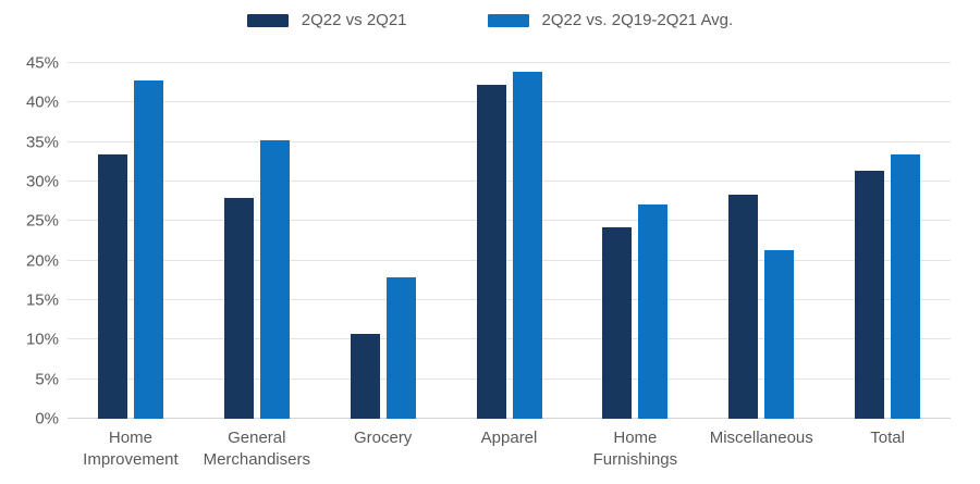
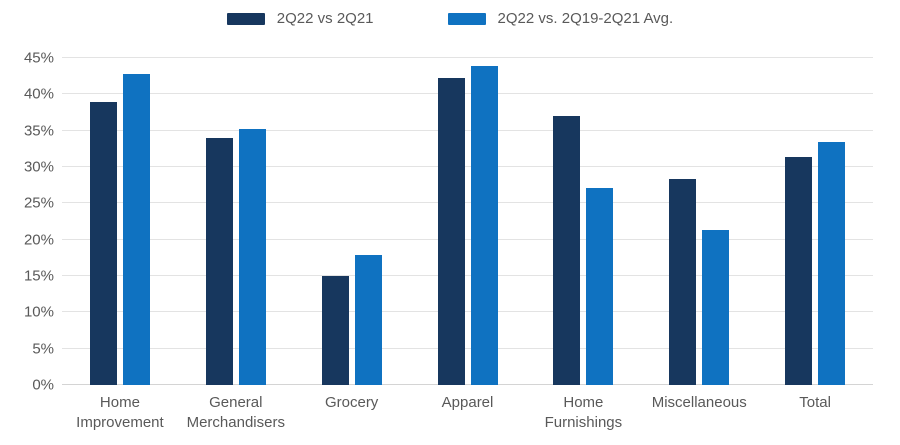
2Q22 vs 2Q21/Home Improvement: 33% -> 39%
2Q22 vs 2Q21/General Merchandisers: 28% -> 34%
2Q22 vs 2Q21/Grocery: 11% -> 15%
2Q22 vs 2Q21/Home Furnishings: 24% -> 37%
